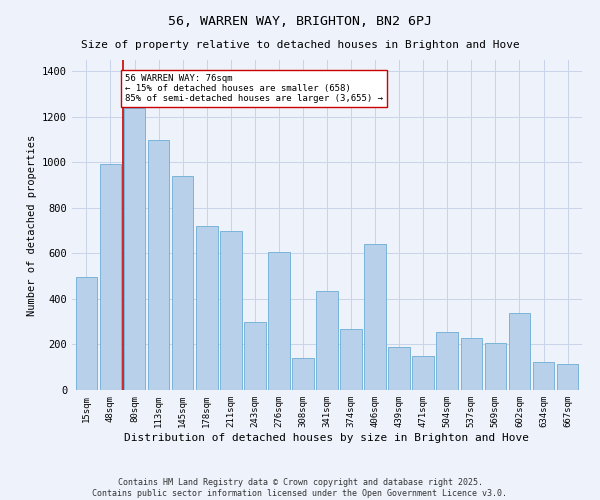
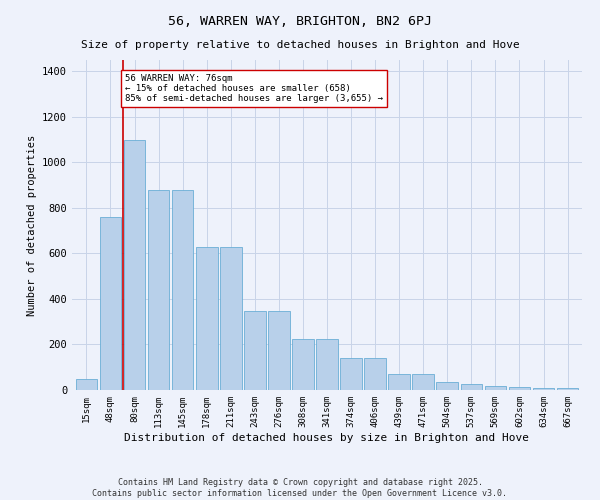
15sqm: 495 -> 50
48sqm: 995 -> 760
80sqm: 1240 -> 1100
113sqm: 1100 -> 880
145sqm: 940 -> 880
178sqm: 720 -> 630
211sqm: 700 -> 630
243sqm: 300 -> 345
276sqm: 605 -> 345
308sqm: 140 -> 225
341sqm: 435 -> 225
374sqm: 270 -> 140
406sqm: 640 -> 140
439sqm: 190 -> 70
471sqm: 150 -> 70
504sqm: 255 -> 35
537sqm: 230 -> 25
569sqm: 205 -> 18
602sqm: 340 -> 12
634sqm: 125 -> 8
667sqm: 115 -> 8
